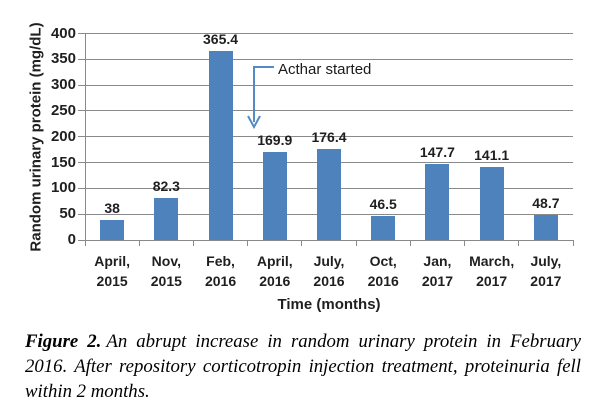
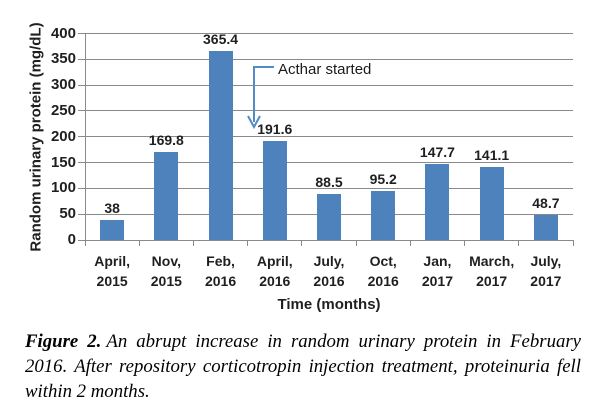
Nov, 2015: 82.3 -> 169.8
April, 2016: 169.9 -> 191.6
July, 2016: 176.4 -> 88.5
Oct, 2016: 46.5 -> 95.2
